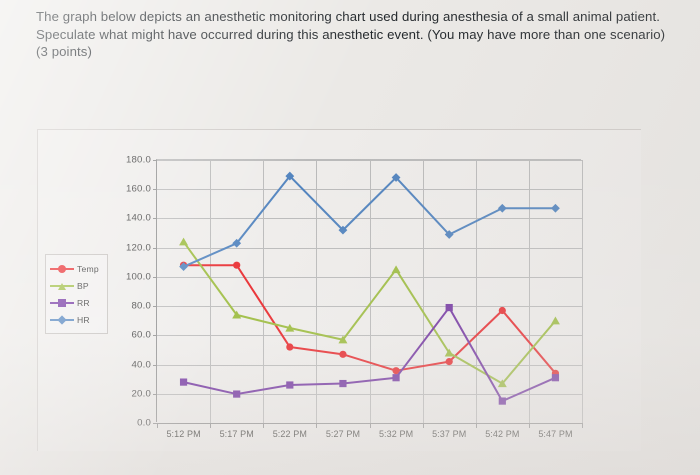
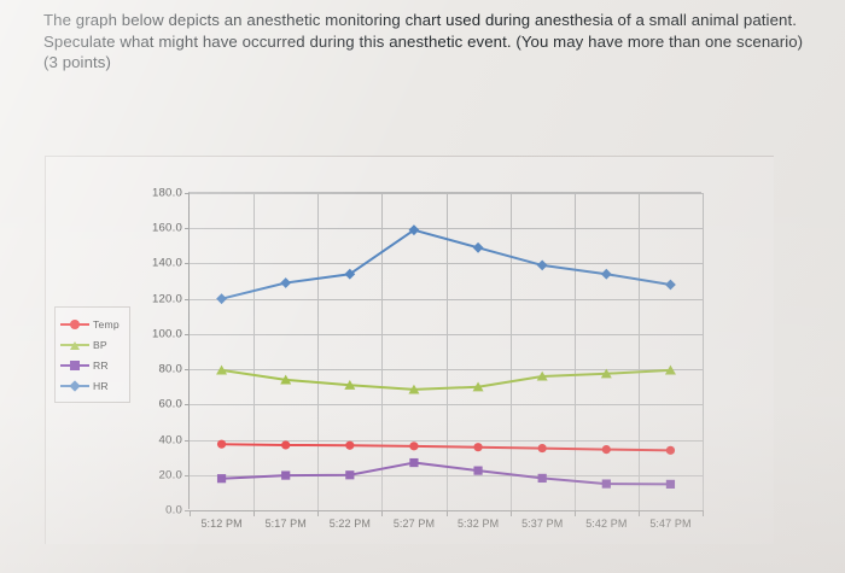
Temp/5:12 PM: 108 -> 38
BP/5:12 PM: 124 -> 80
RR/5:12 PM: 28 -> 18
HR/5:12 PM: 107 -> 120
Temp/5:17 PM: 108 -> 37
HR/5:17 PM: 123 -> 129
Temp/5:22 PM: 52 -> 37
BP/5:22 PM: 65 -> 71
RR/5:22 PM: 26 -> 20
HR/5:22 PM: 169 -> 134
Temp/5:27 PM: 47 -> 36
BP/5:27 PM: 57 -> 68
HR/5:27 PM: 132 -> 159
BP/5:32 PM: 105 -> 70
RR/5:32 PM: 31 -> 22
HR/5:32 PM: 168 -> 149
Temp/5:37 PM: 42 -> 35
BP/5:37 PM: 48 -> 76
RR/5:37 PM: 79 -> 18
HR/5:37 PM: 129 -> 139
Temp/5:42 PM: 77 -> 34
BP/5:42 PM: 27 -> 78
HR/5:42 PM: 147 -> 134
BP/5:47 PM: 70 -> 80
RR/5:47 PM: 31 -> 15
HR/5:47 PM: 147 -> 128
